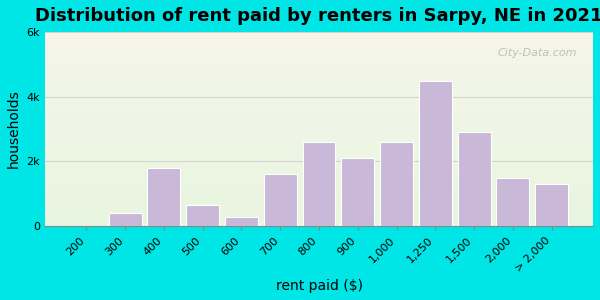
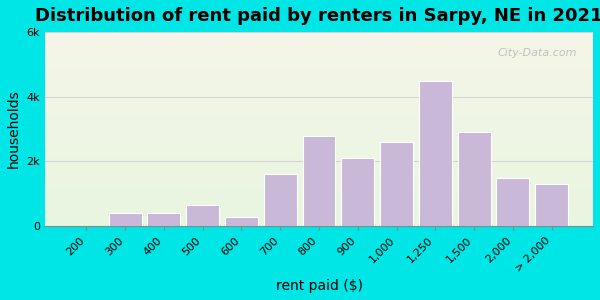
400: 1.80k -> 0.39k
800: 2.60k -> 2.80k
